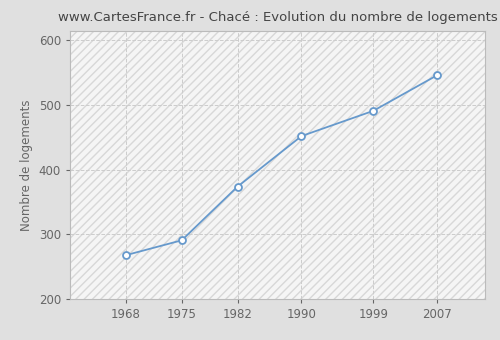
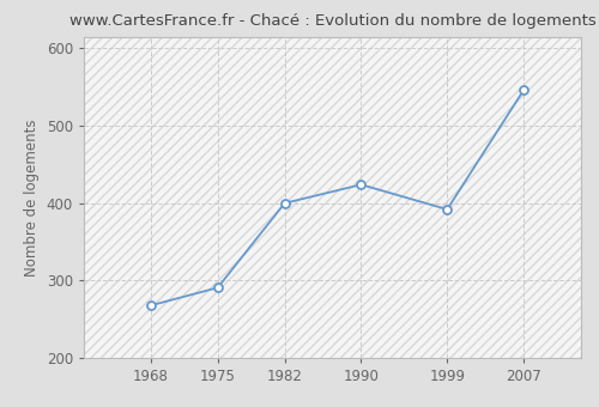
1982: 374 -> 400
1990: 452 -> 424
1999: 491 -> 392
